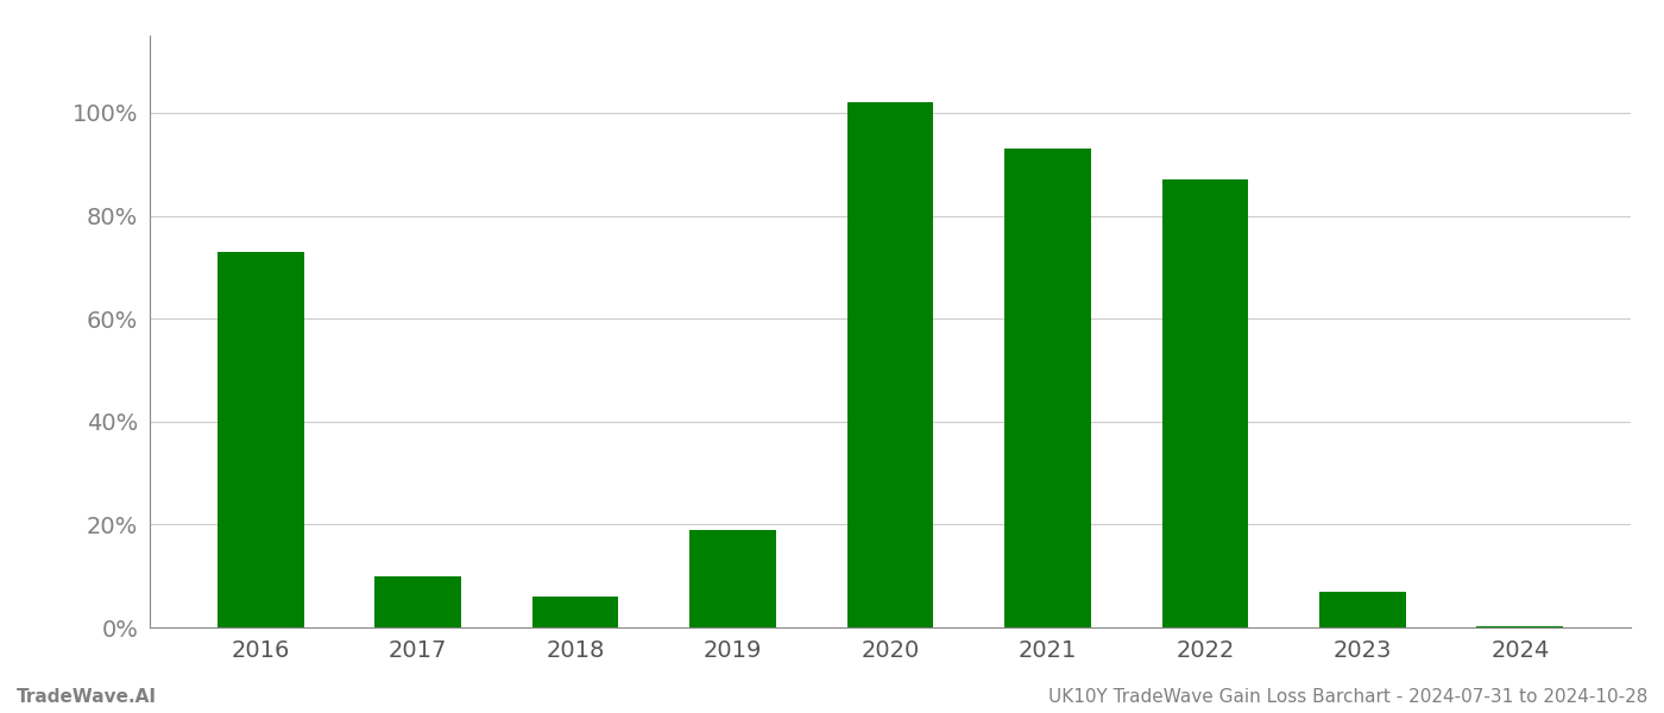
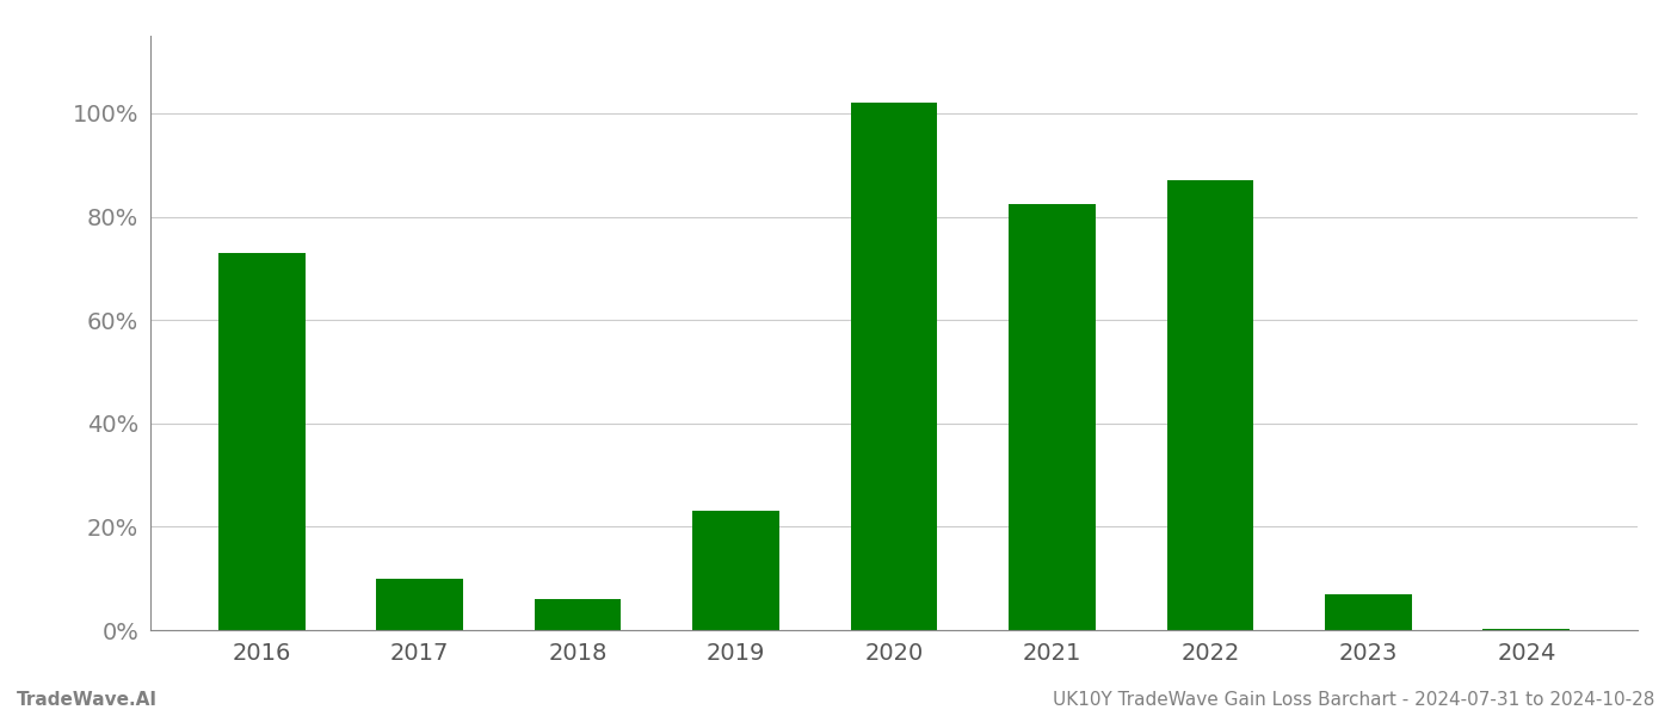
2019: 19.0% -> 23.0%
2021: 93.0% -> 82.5%
